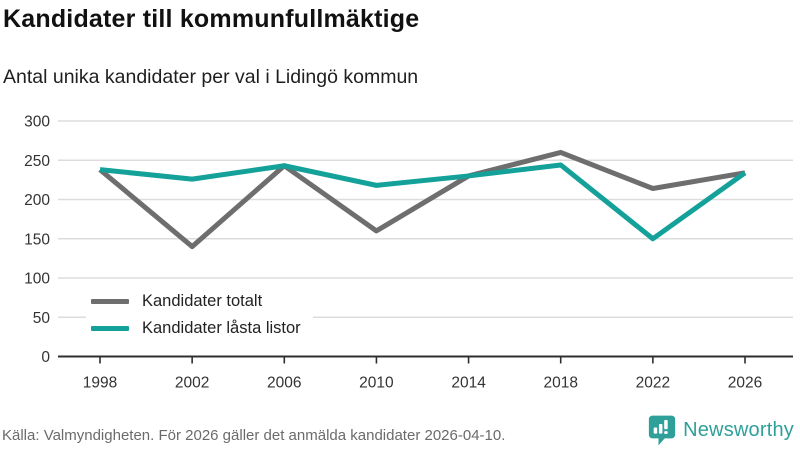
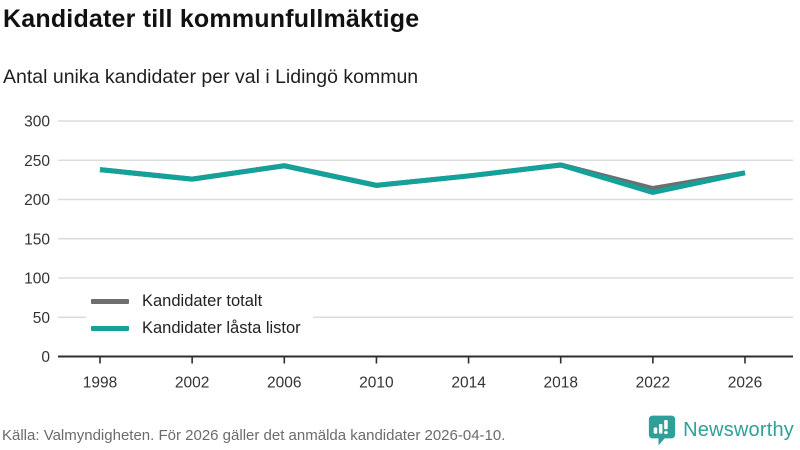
Kandidater totalt/2002: 140 -> 230
Kandidater totalt/2010: 160 -> 220
Kandidater totalt/2018: 260 -> 240
Kandidater låsta listor/2022: 150 -> 210
